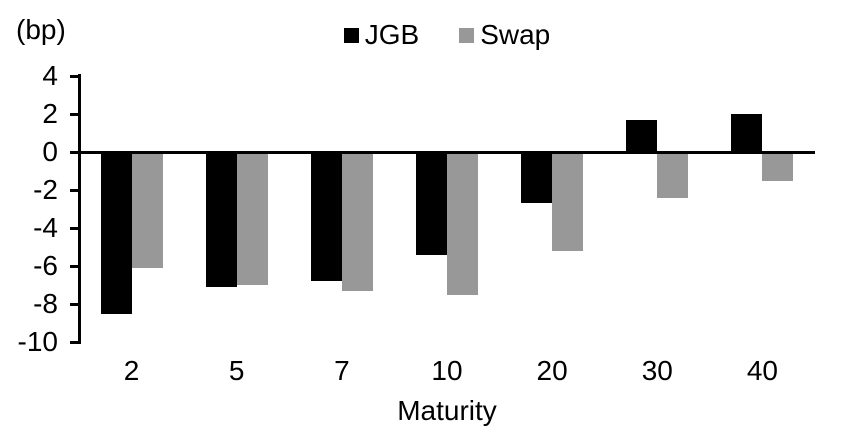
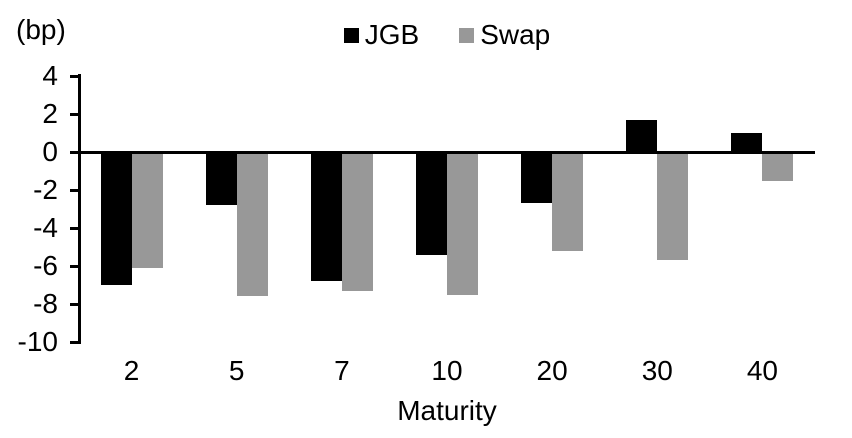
JGB/2: -8.5 -> -7.0
JGB/5: -7.1 -> -2.8
Swap/5: -7.0 -> -7.6
Swap/30: -2.4 -> -5.7
JGB/40: 2.0 -> 1.0
